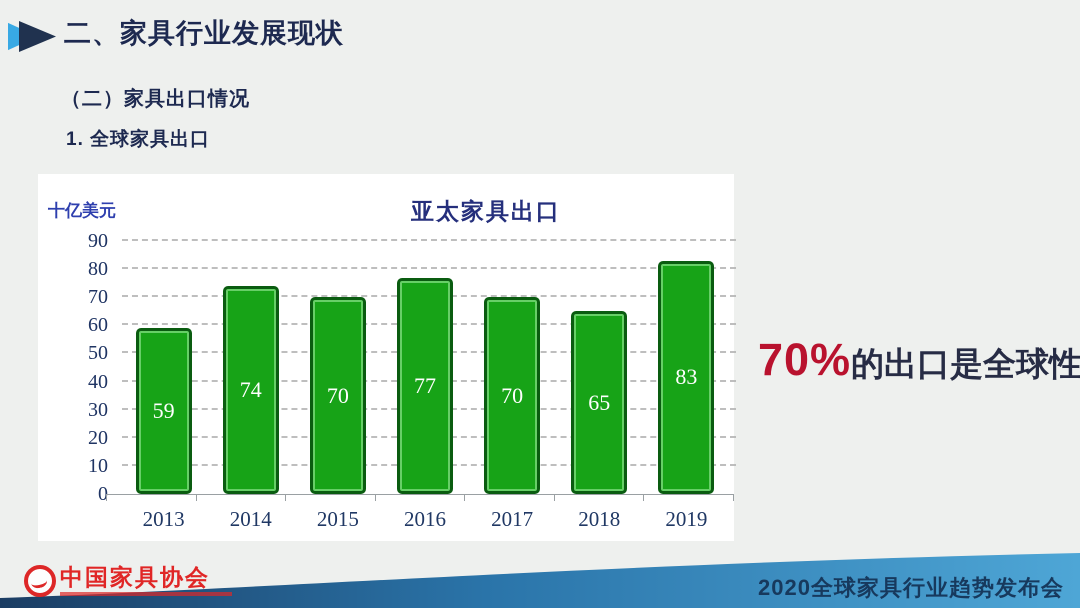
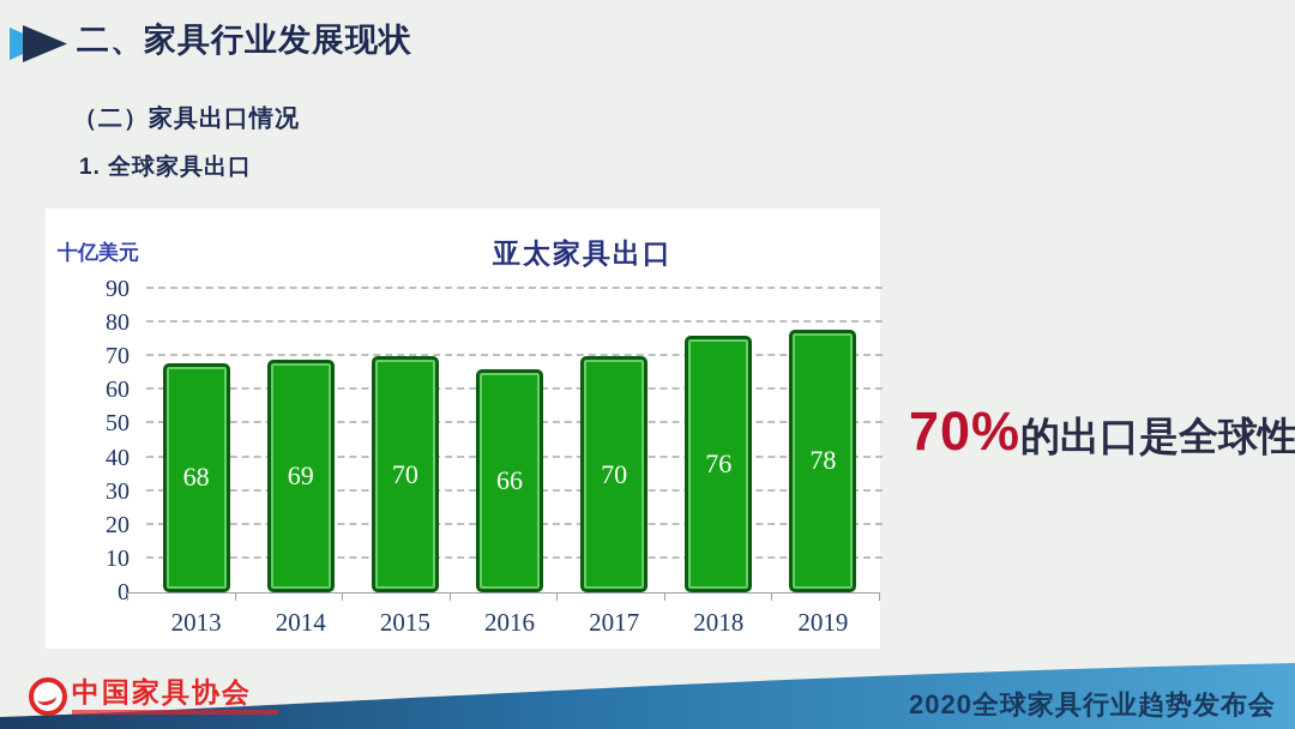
2013: 59 -> 68
2014: 74 -> 69
2016: 77 -> 66
2018: 65 -> 76
2019: 83 -> 78
